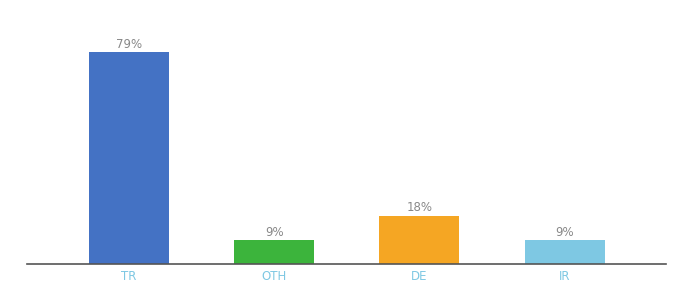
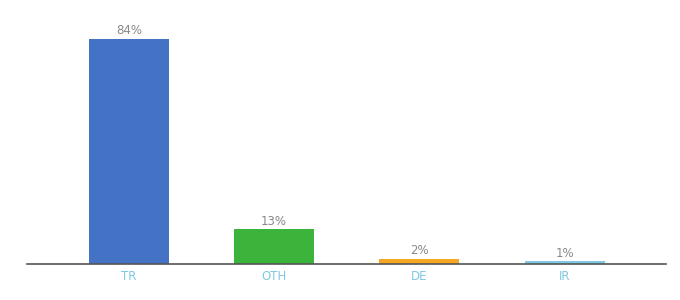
TR: 79% -> 84%
OTH: 9% -> 13%
DE: 18% -> 2%
IR: 9% -> 1%
